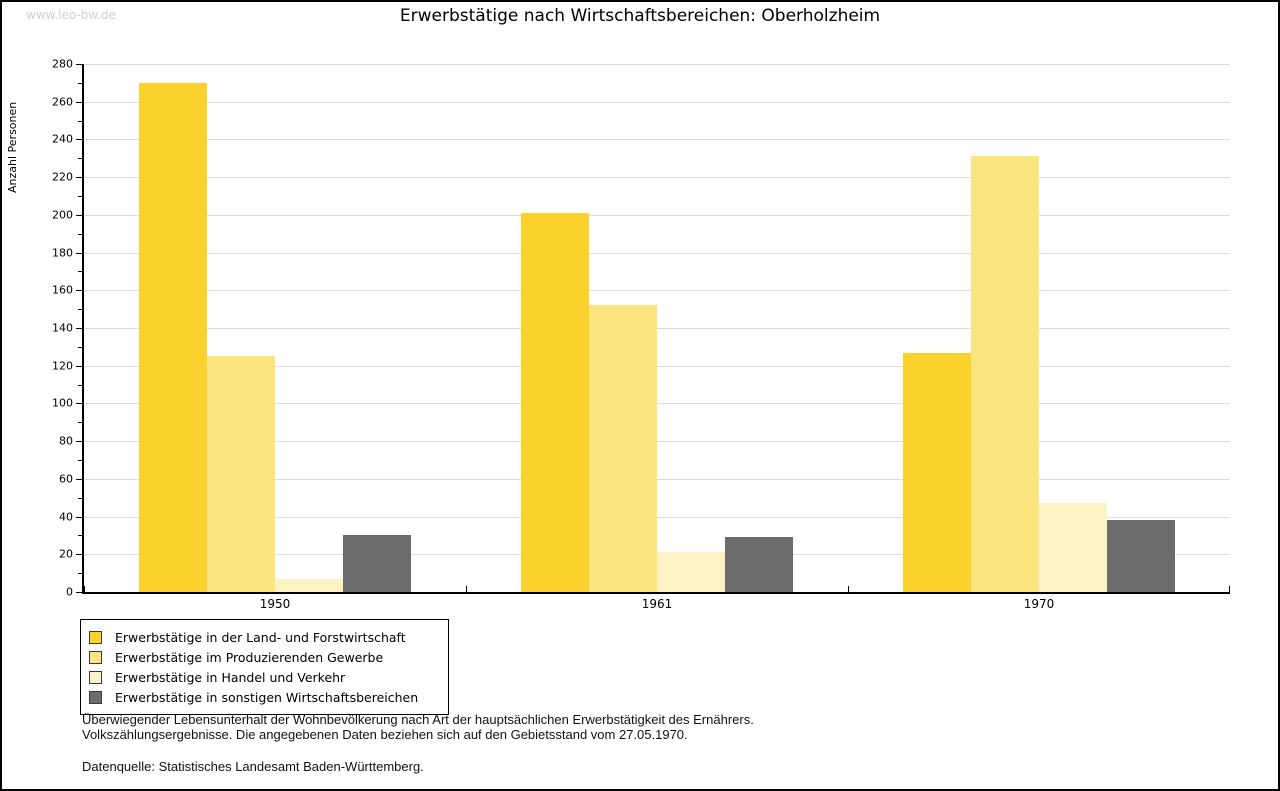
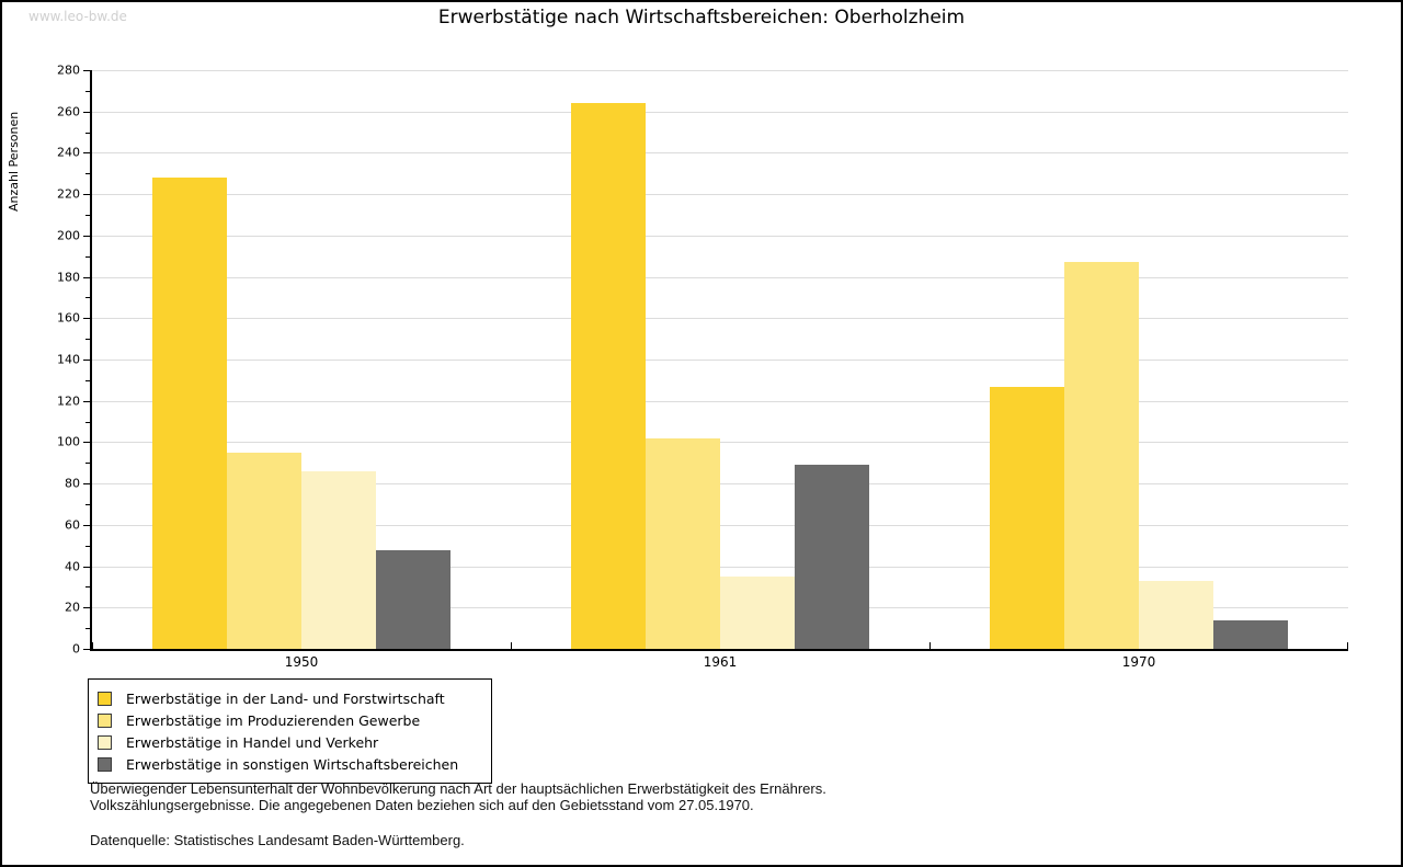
Erwerbstätige in der Land- und Forstwirtschaft/1950: 270 -> 228
Erwerbstätige im Produzierenden Gewerbe/1950: 125 -> 95
Erwerbstätige in Handel und Verkehr/1950: 7 -> 86
Erwerbstätige in sonstigen Wirtschaftsbereichen/1950: 30 -> 48
Erwerbstätige in der Land- und Forstwirtschaft/1961: 201 -> 264
Erwerbstätige im Produzierenden Gewerbe/1961: 152 -> 102
Erwerbstätige in Handel und Verkehr/1961: 21 -> 35
Erwerbstätige in sonstigen Wirtschaftsbereichen/1961: 29 -> 89
Erwerbstätige im Produzierenden Gewerbe/1970: 231 -> 187
Erwerbstätige in Handel und Verkehr/1970: 47 -> 33
Erwerbstätige in sonstigen Wirtschaftsbereichen/1970: 38 -> 14
